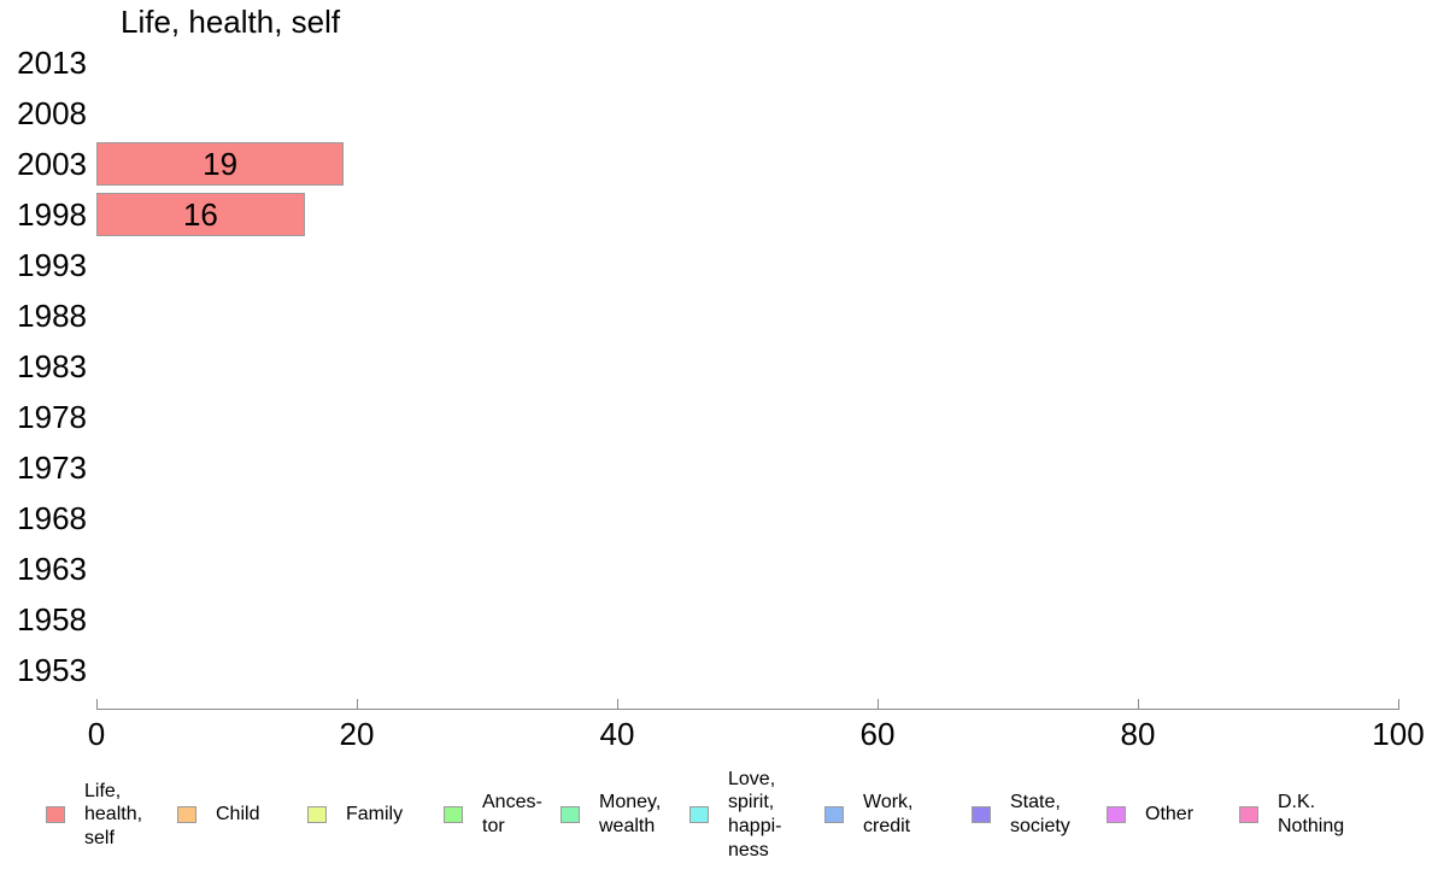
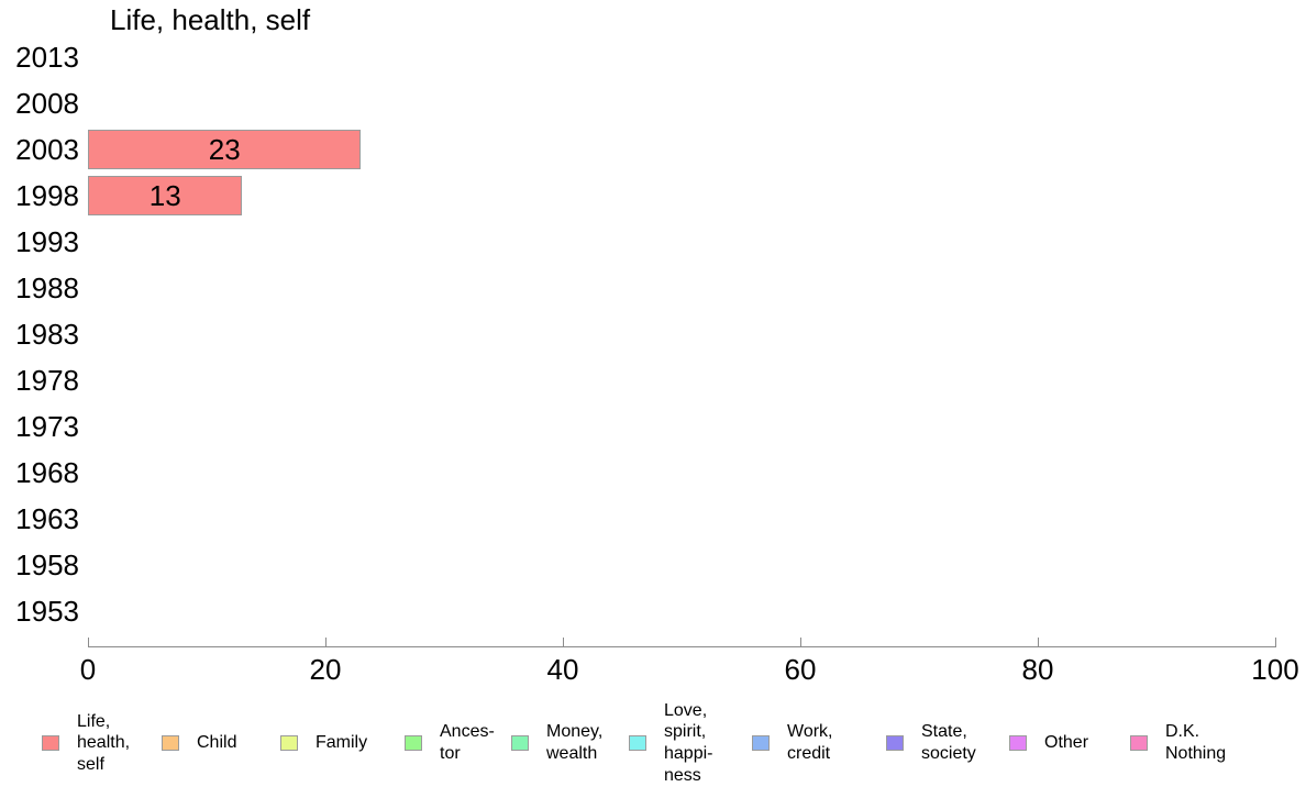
2003: 19 -> 23
1998: 16 -> 13
